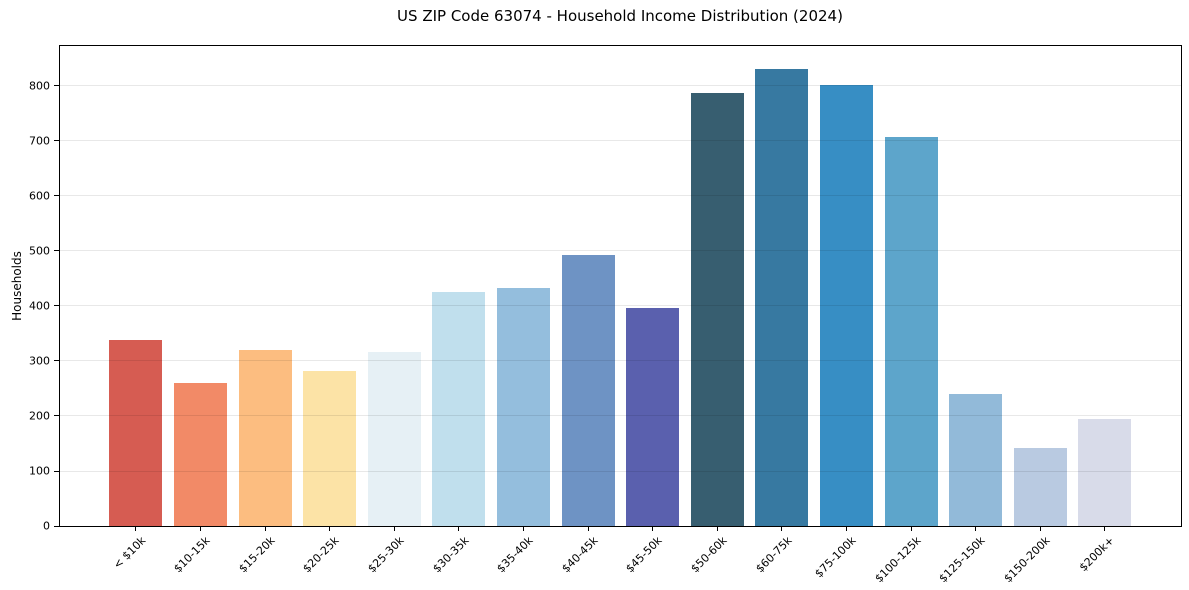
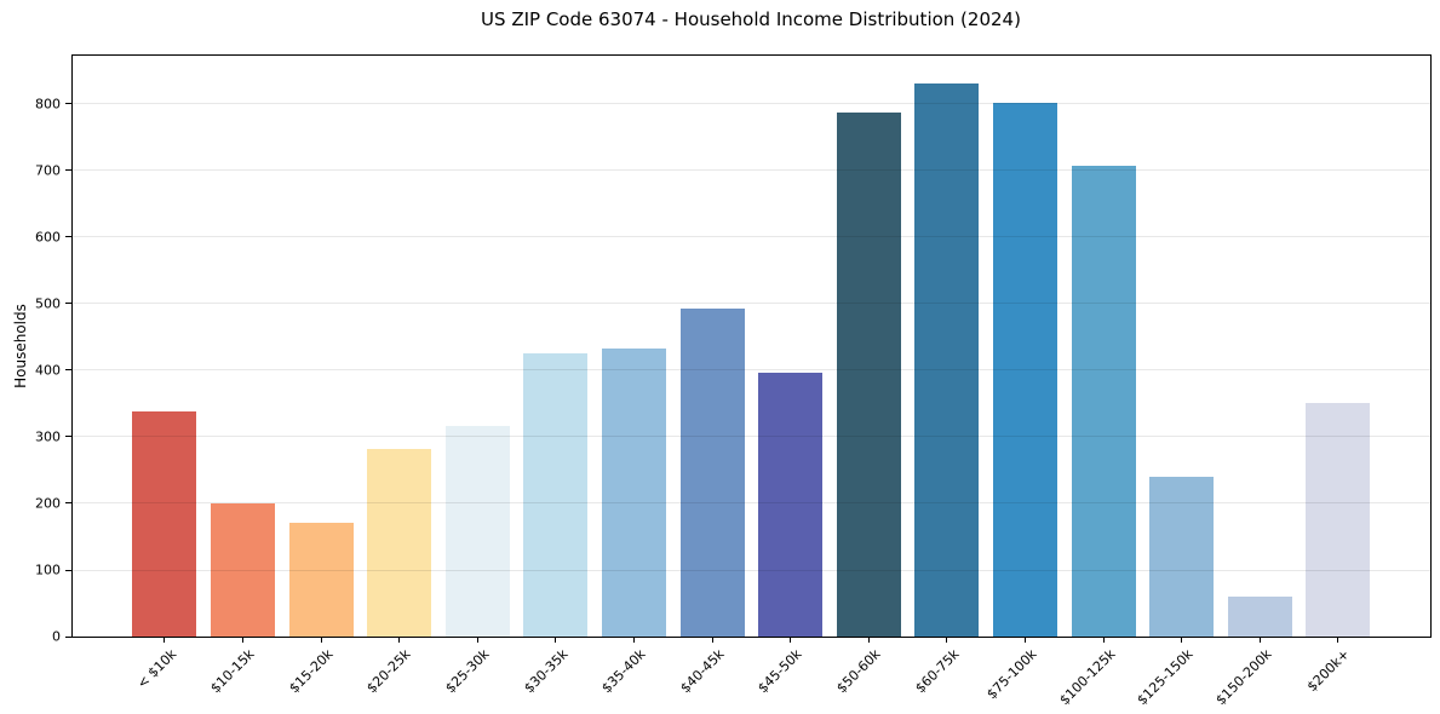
$10-15k: 260 -> 200
$15-20k: 320 -> 170
$150-200k: 140 -> 60
$200k+: 190 -> 350
